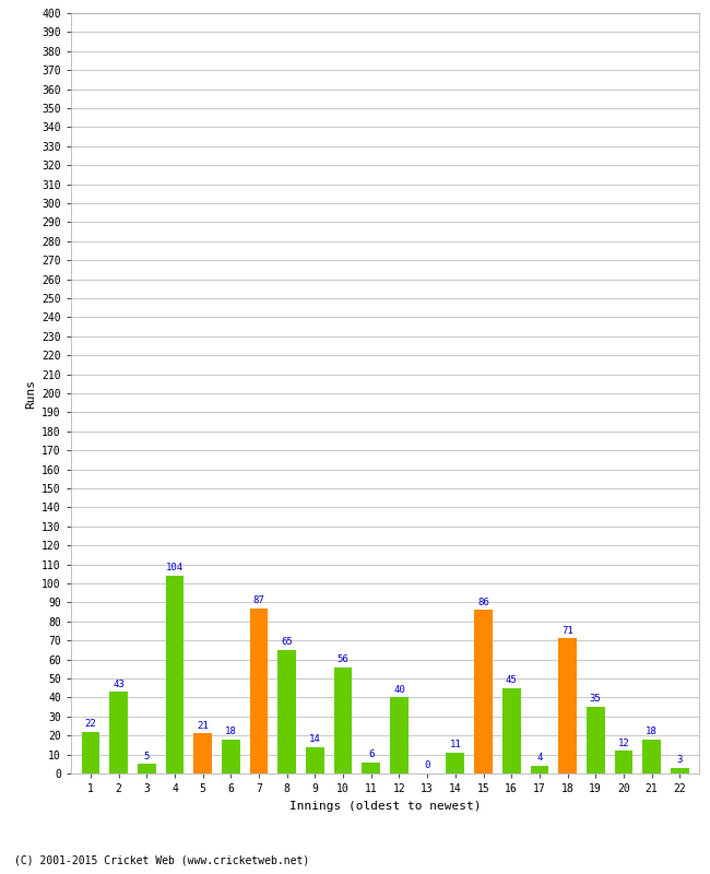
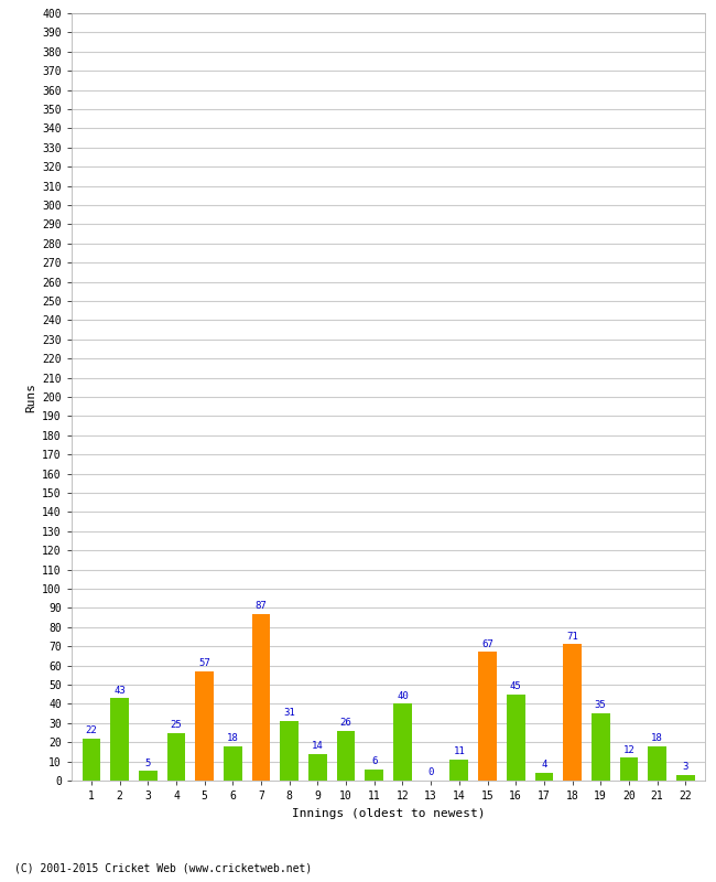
4: 104 -> 25
5: 21 -> 57
8: 65 -> 31
10: 56 -> 26
15: 86 -> 67
